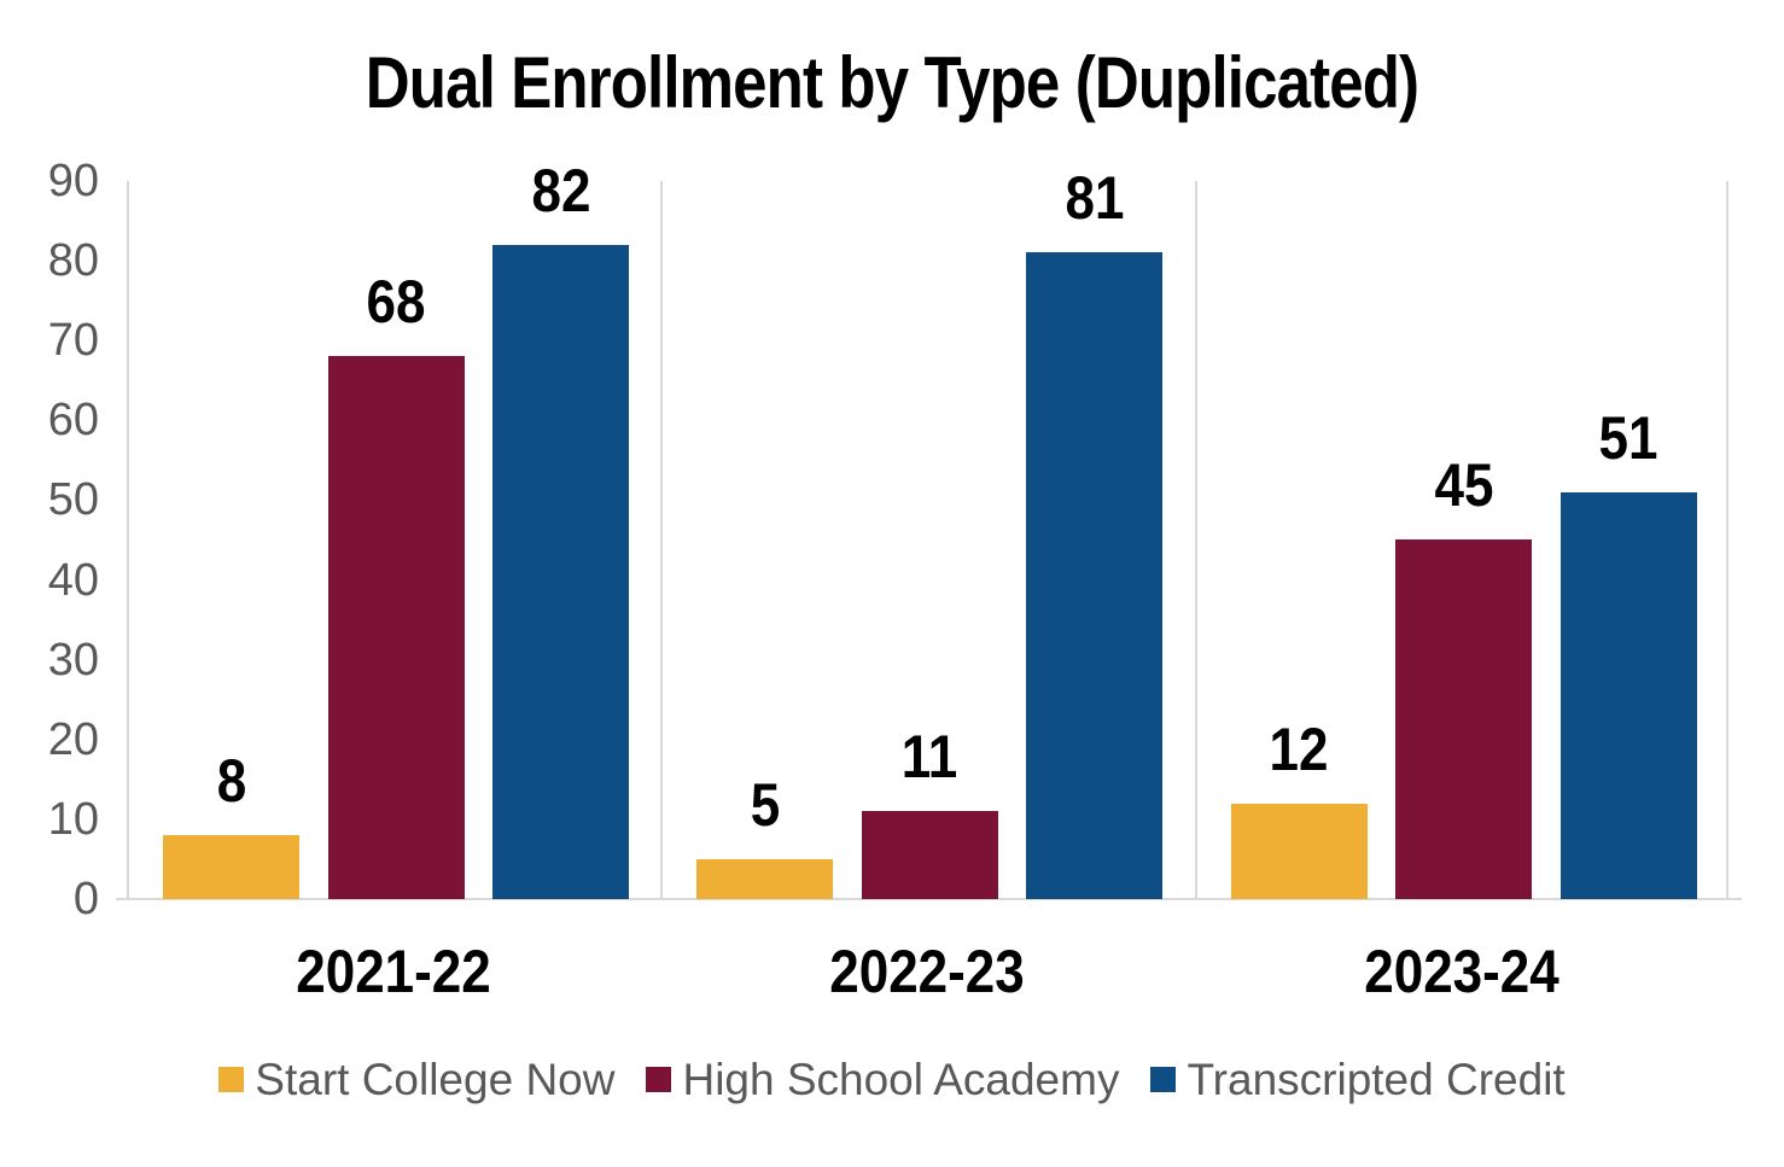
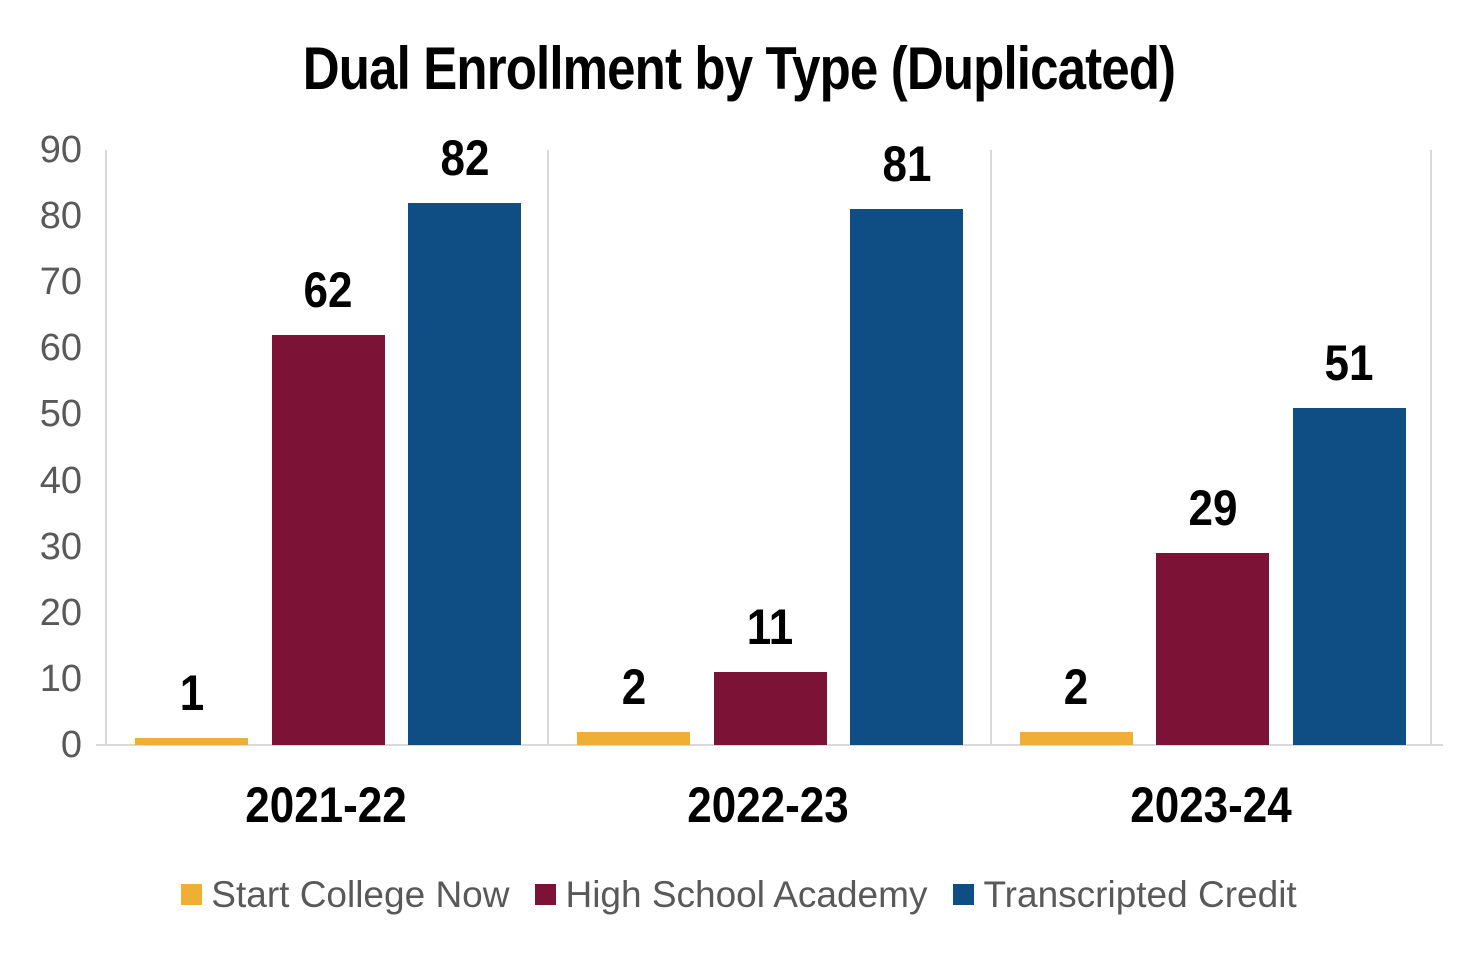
Start College Now/2021-22: 8 -> 1
High School Academy/2021-22: 68 -> 62
Start College Now/2022-23: 5 -> 2
Start College Now/2023-24: 12 -> 2
High School Academy/2023-24: 45 -> 29
